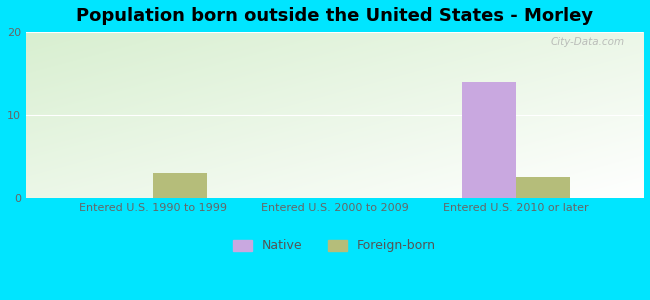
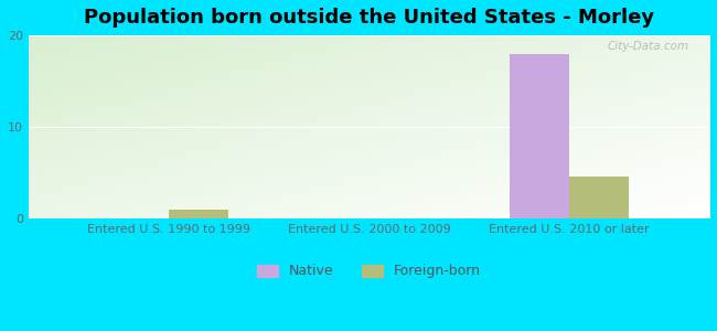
Foreign-born/Entered U.S. 1990 to 1999: 3.0 -> 1.0
Native/Entered U.S. 2010 or later: 14 -> 18
Foreign-born/Entered U.S. 2010 or later: 2.5 -> 4.6
